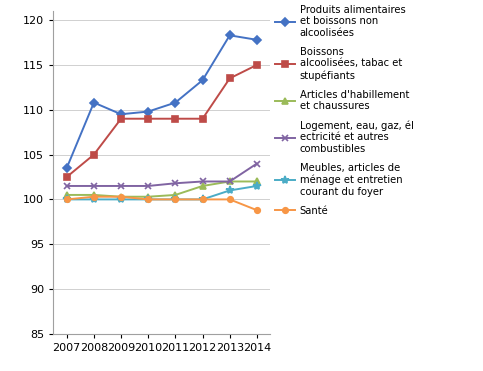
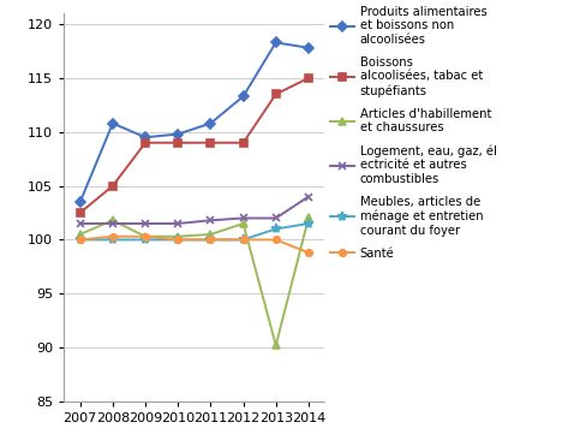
Articles d'habillement et chaussures/2008: 100.5 -> 101.8
Articles d'habillement et chaussures/2013: 102.0 -> 90.2
